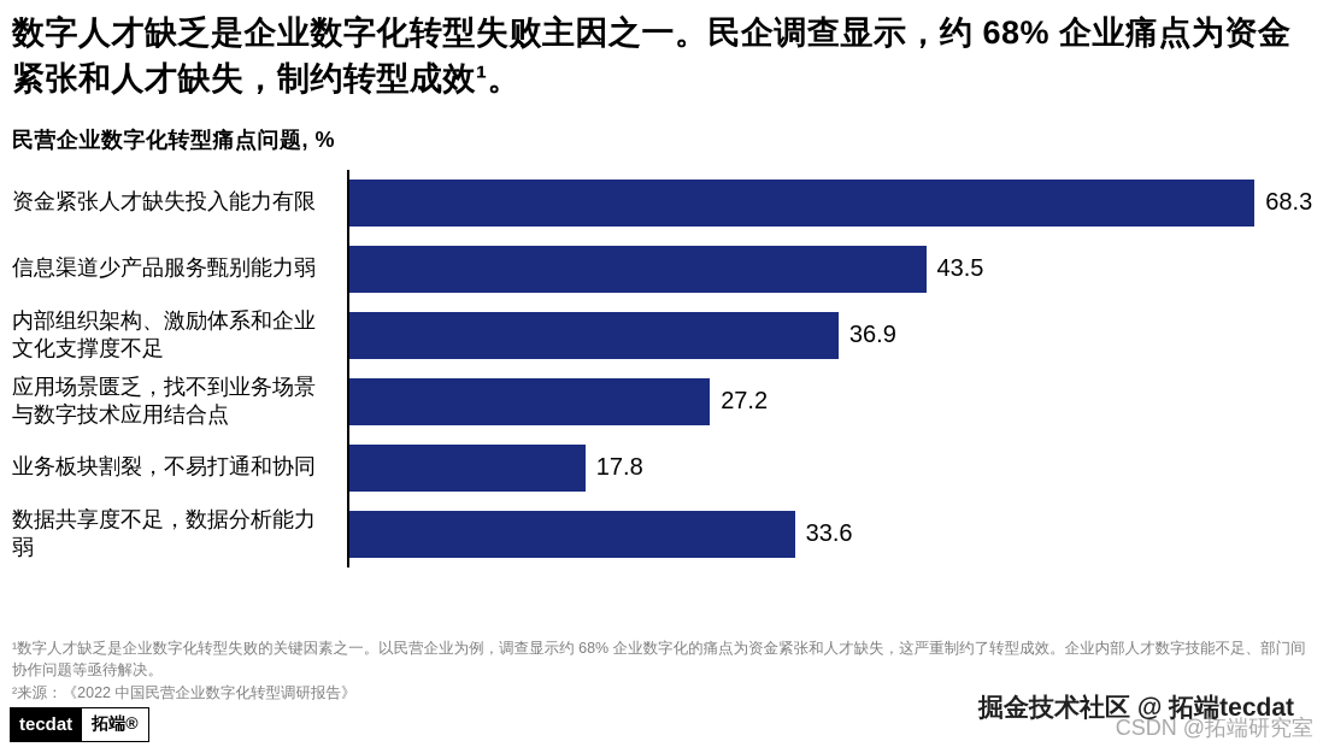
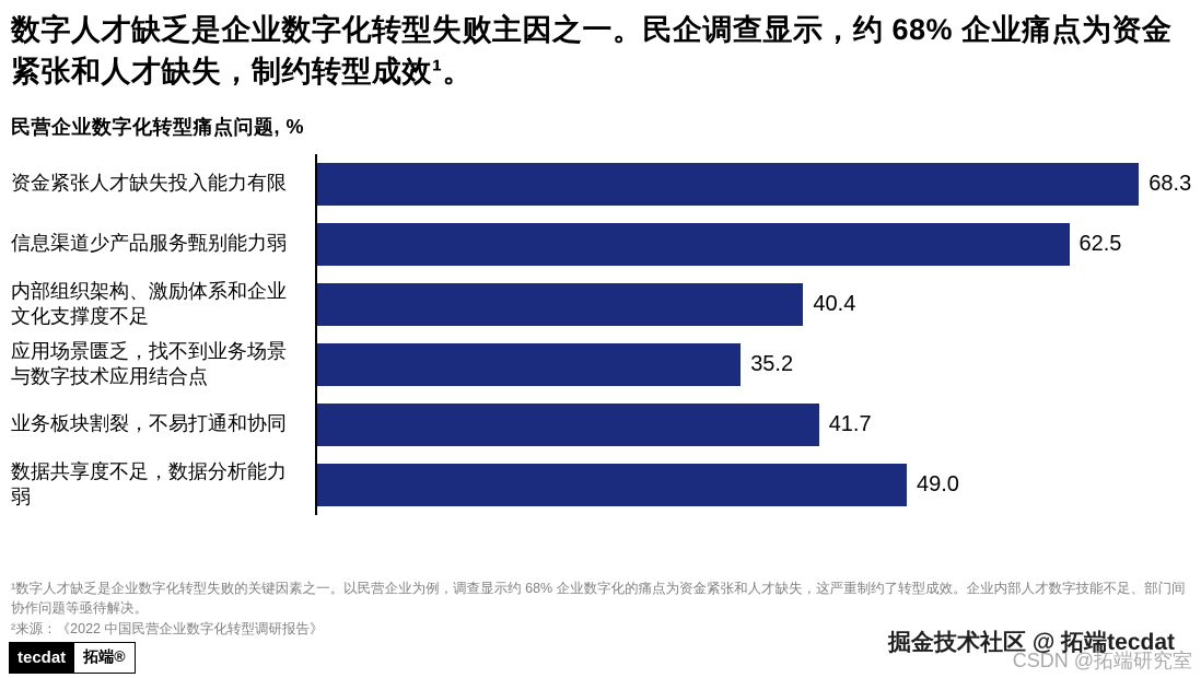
信息渠道少产品服务甄别能力弱: 43.5 -> 62.5
内部组织架构、激励体系和企业文化支撑度不足: 36.9 -> 40.4
应用场景匮乏，找不到业务场景与数字技术应用结合点: 27.2 -> 35.2
业务板块割裂，不易打通和协同: 17.8 -> 41.7
数据共享度不足，数据分析能力弱: 33.6 -> 49.0
